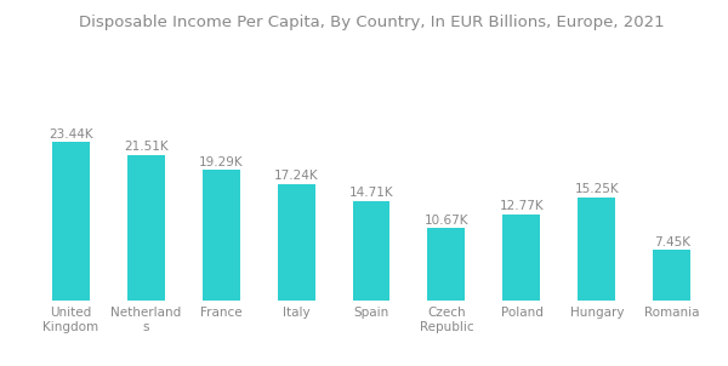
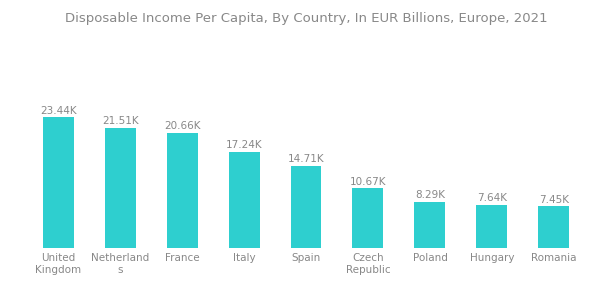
France: 19.29K -> 20.66K
Poland: 12.77K -> 8.29K
Hungary: 15.25K -> 7.64K
